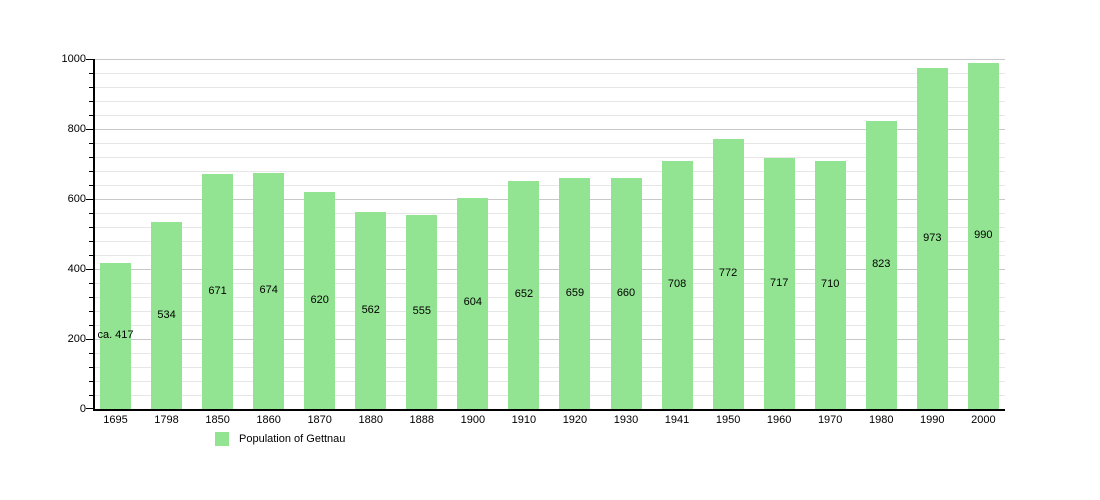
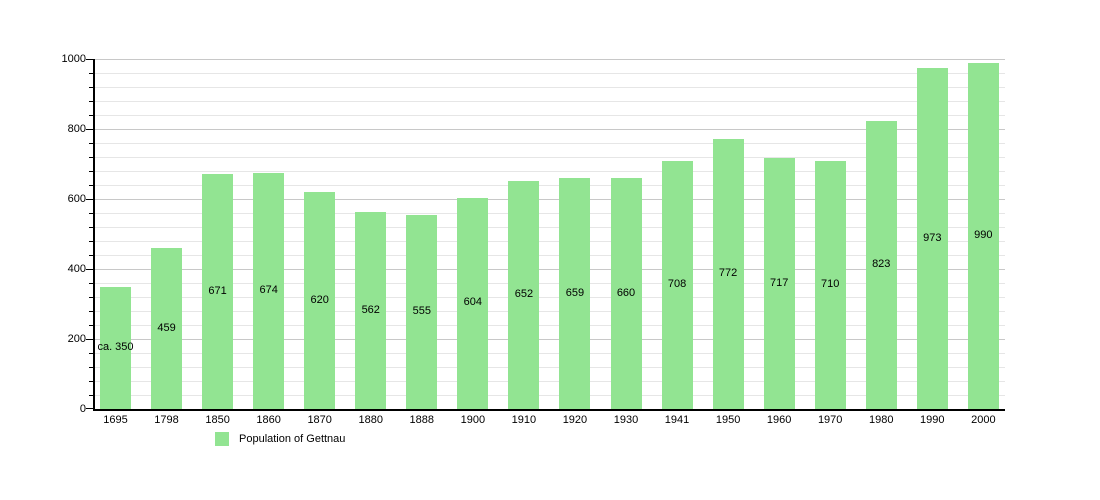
1695: 417 -> 350
1798: 534 -> 459
